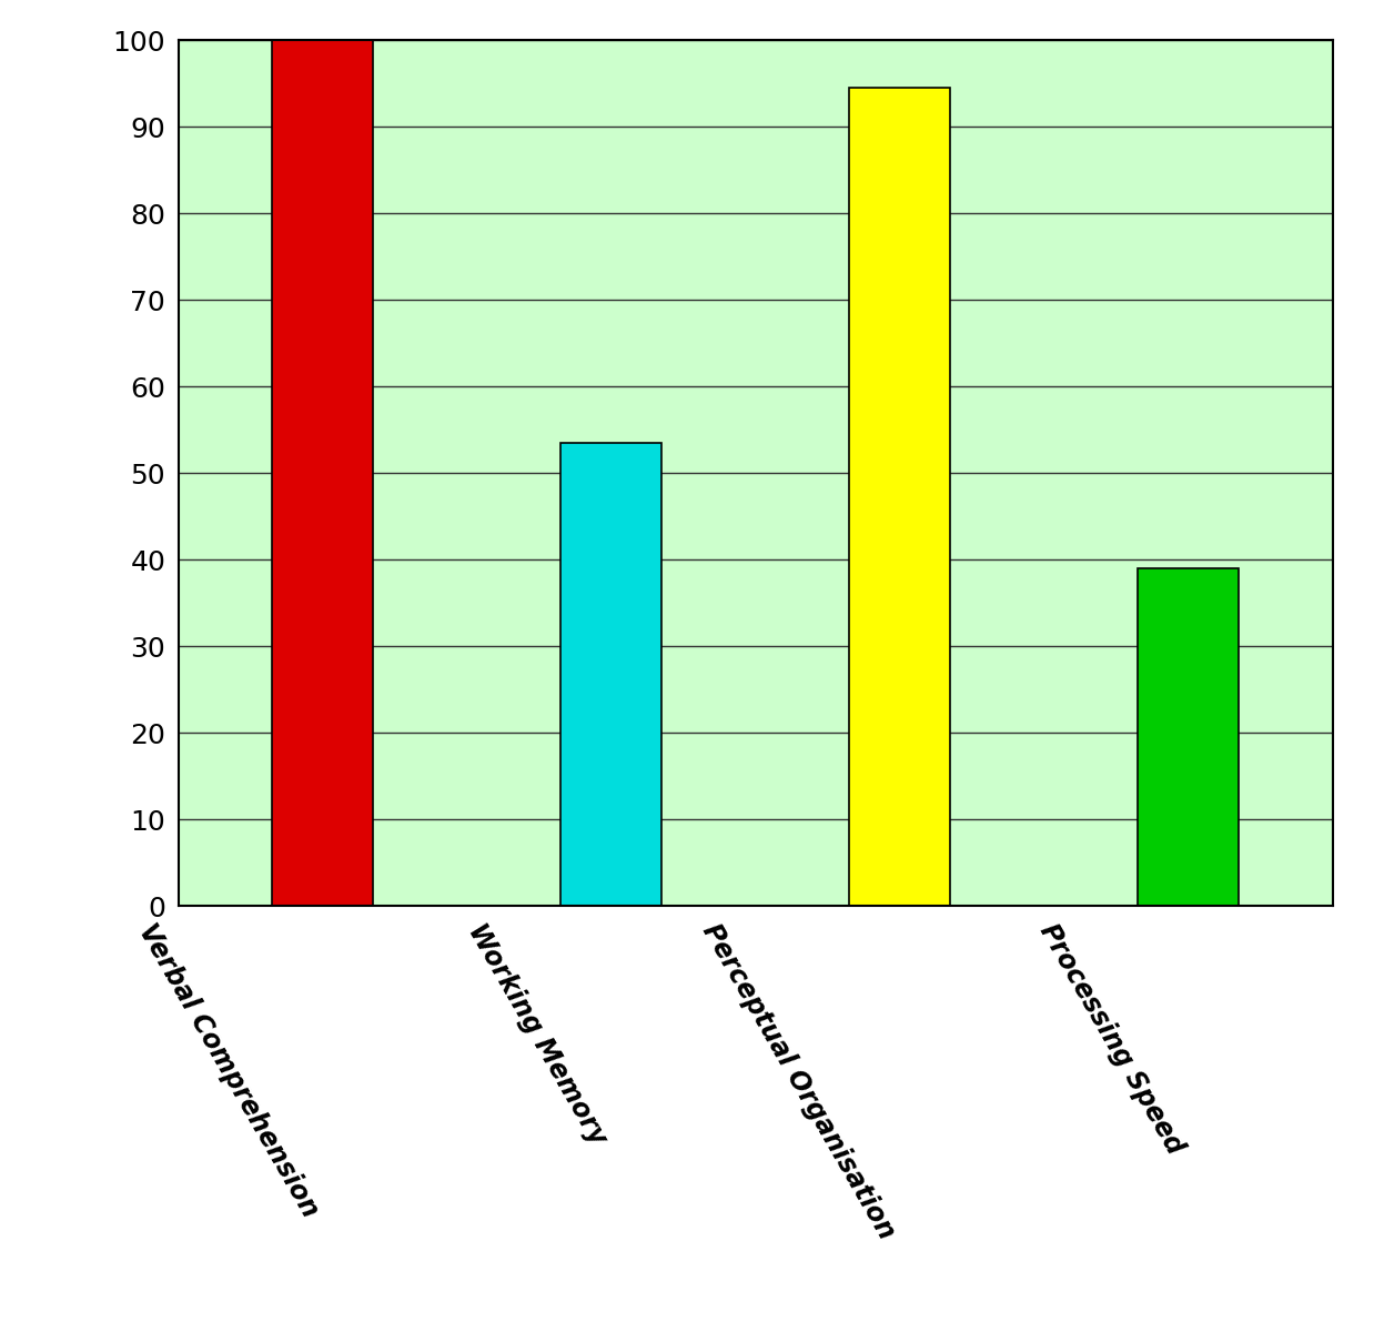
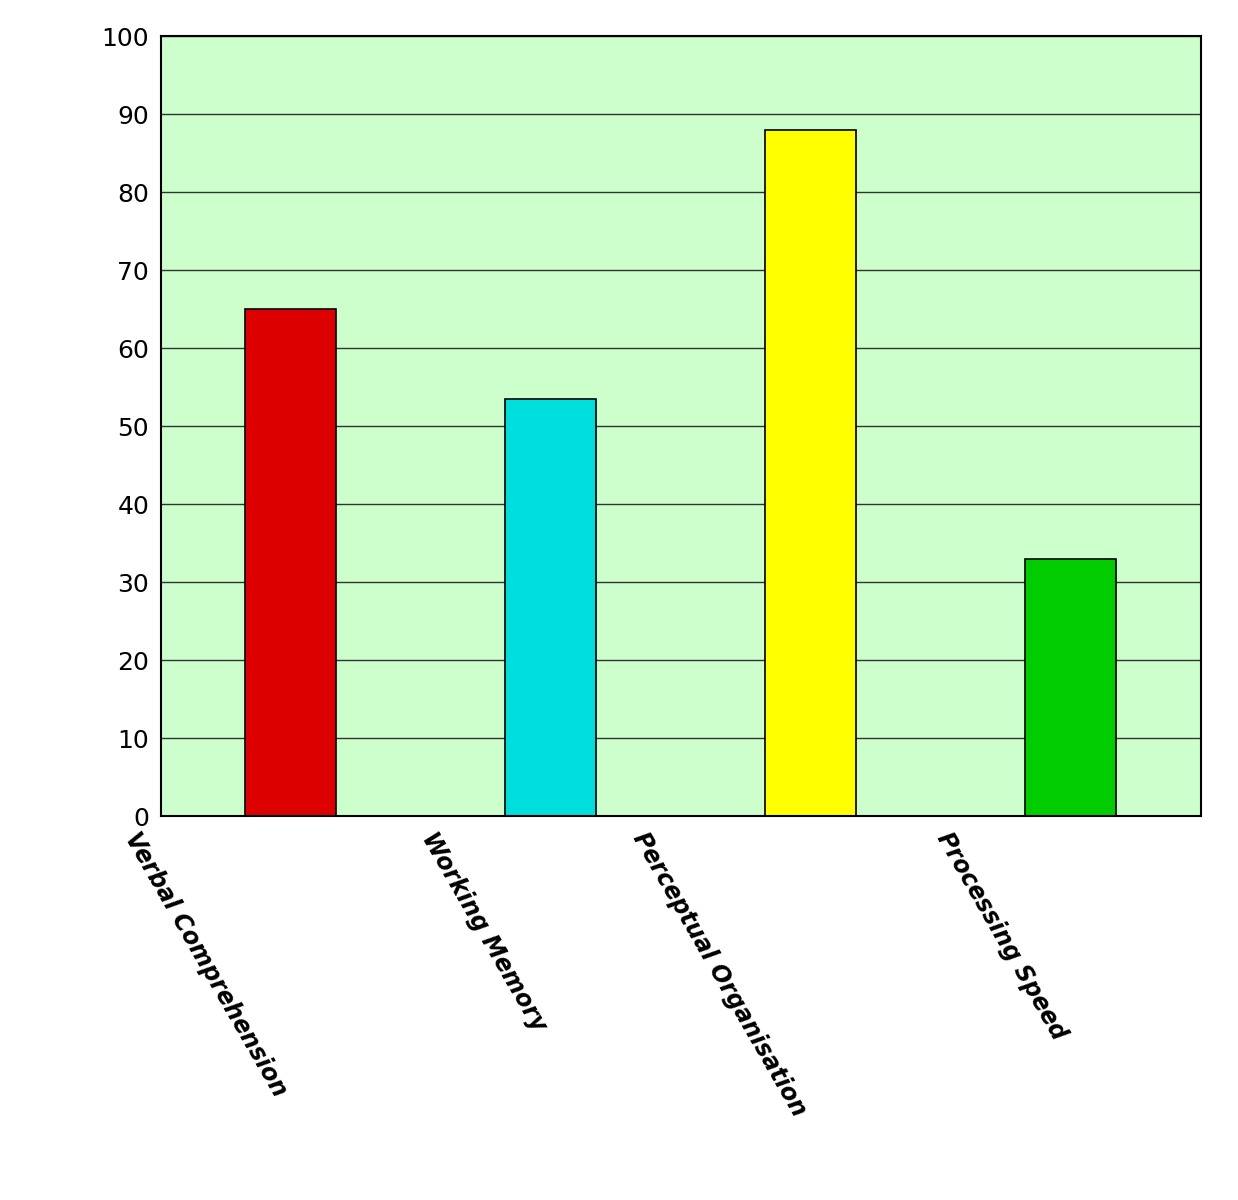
Verbal Comprehension: 100.0 -> 65.0
Perceptual Organisation: 94.5 -> 88.0
Processing Speed: 39.0 -> 33.0
